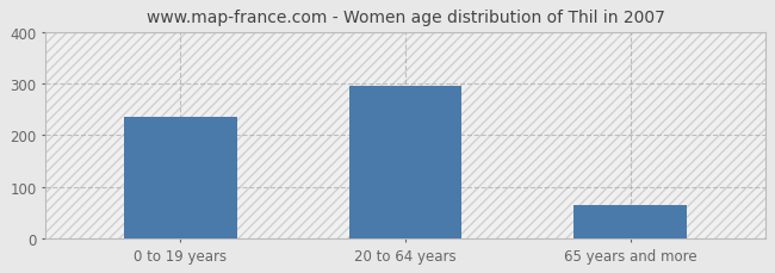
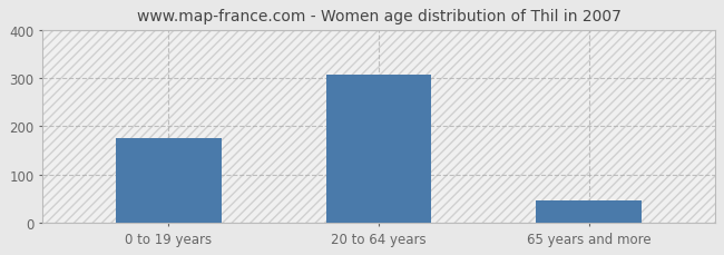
0 to 19 years: 235 -> 175
20 to 64 years: 295 -> 308
65 years and more: 65 -> 46
